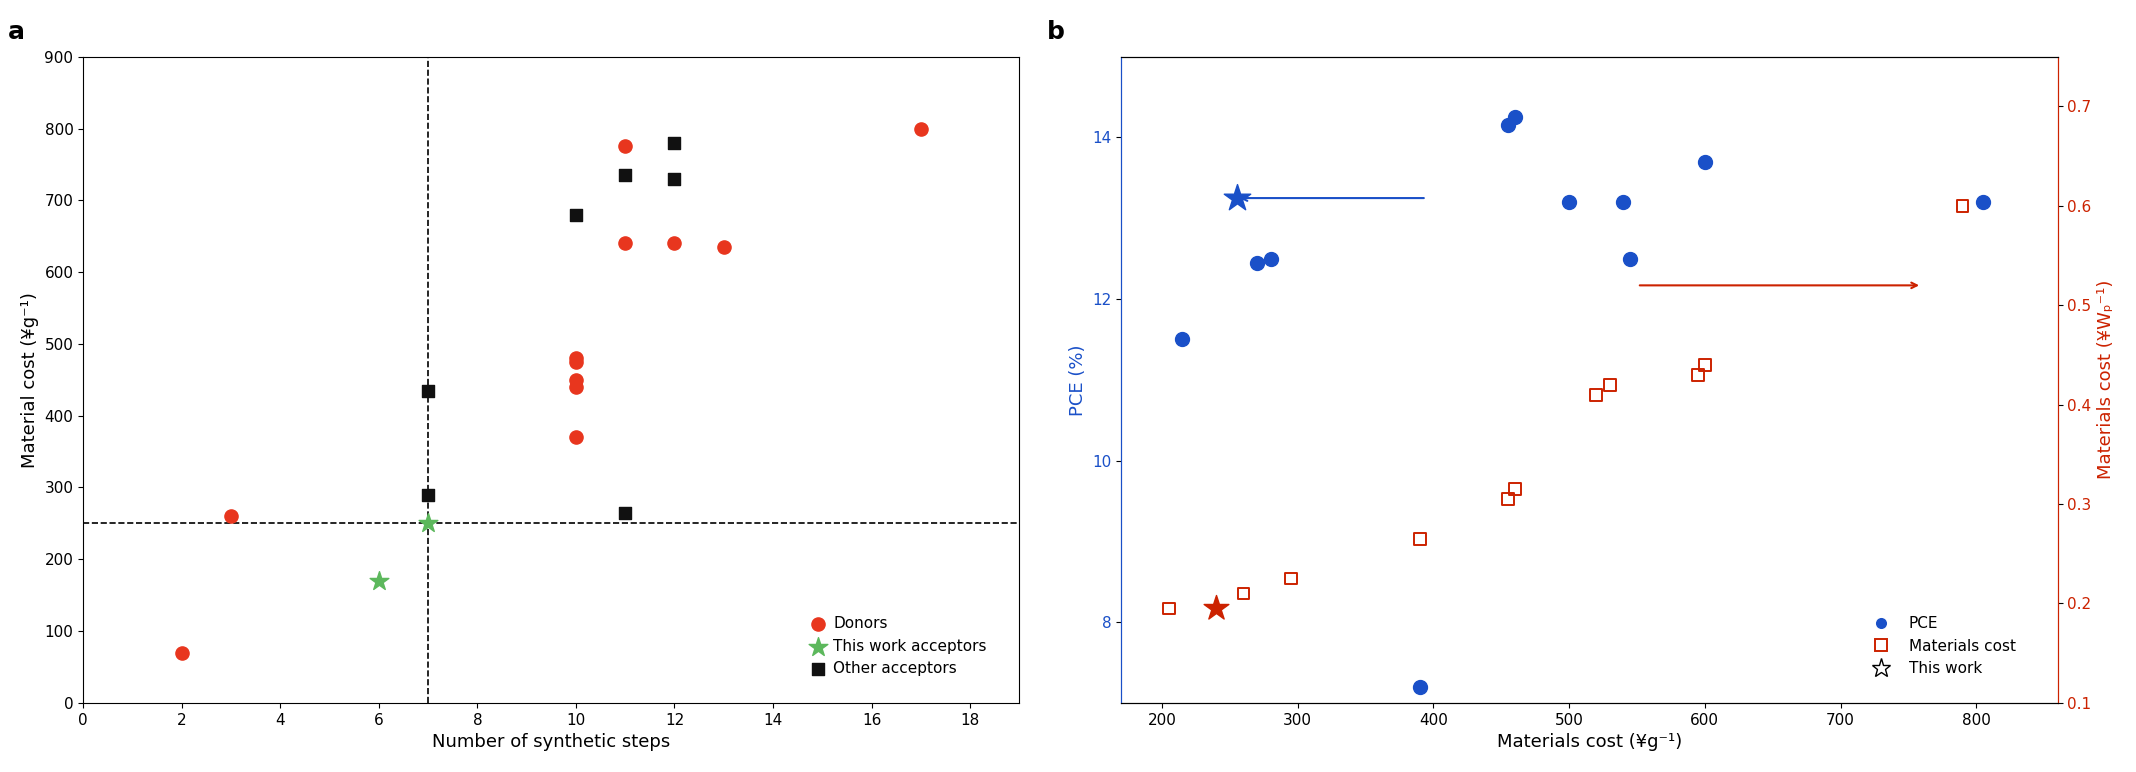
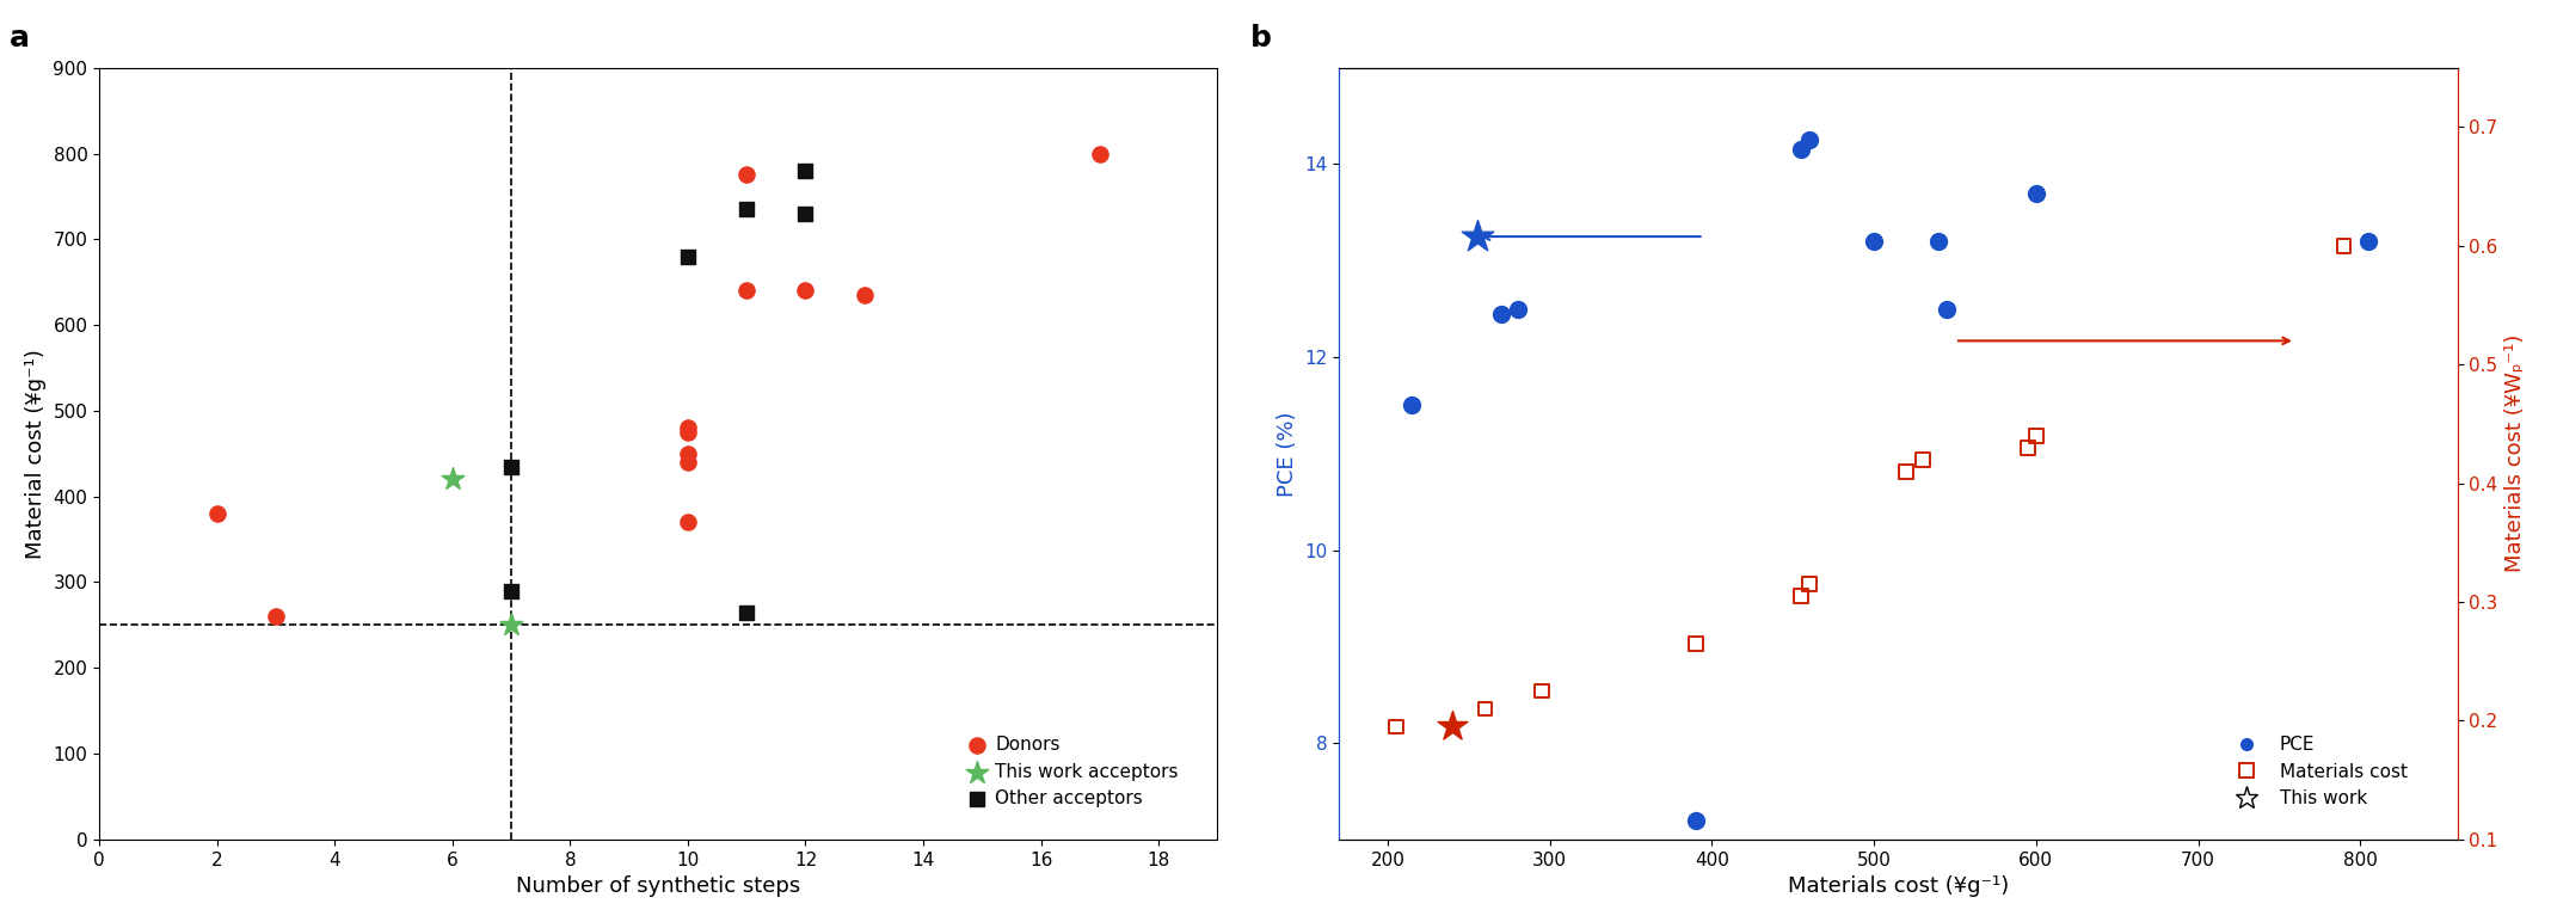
Donors/2: 70 -> 380
This work acceptors/6: 170 -> 420
